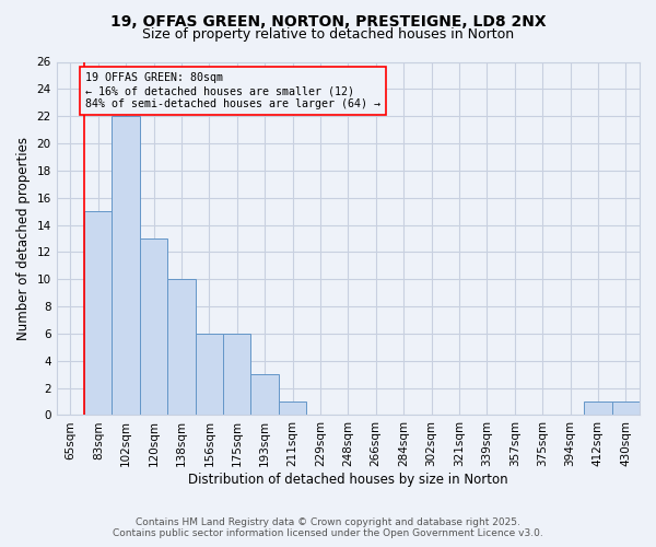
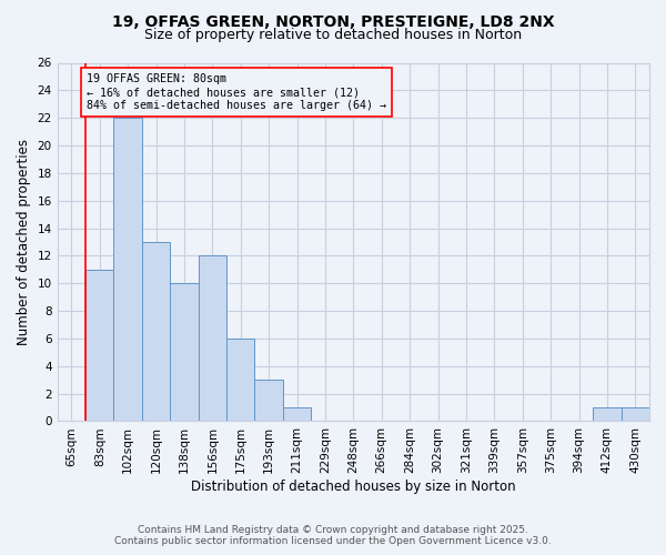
83sqm: 15 -> 11
156sqm: 6 -> 12
